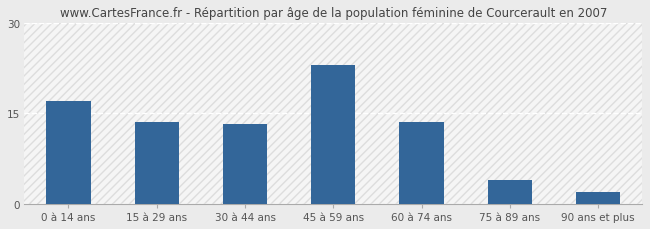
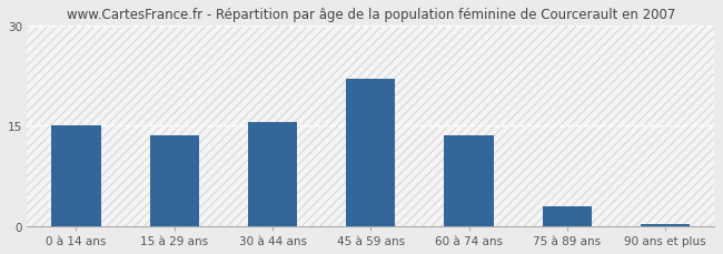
0 à 14 ans: 17.0 -> 15.0
30 à 44 ans: 13.2 -> 15.5
45 à 59 ans: 23.0 -> 22.0
75 à 89 ans: 4.0 -> 3.0
90 ans et plus: 2.0 -> 0.3
